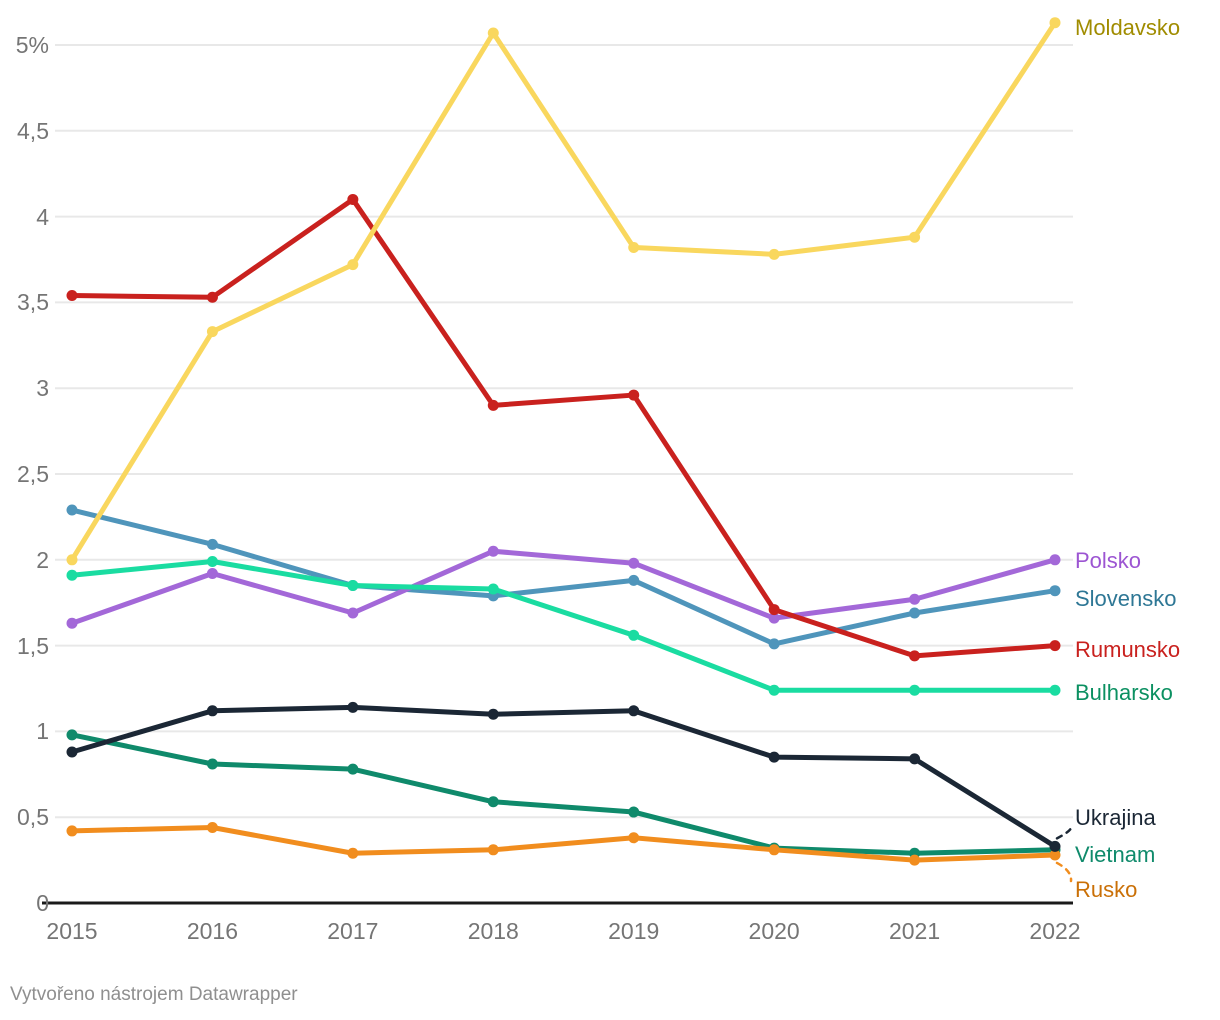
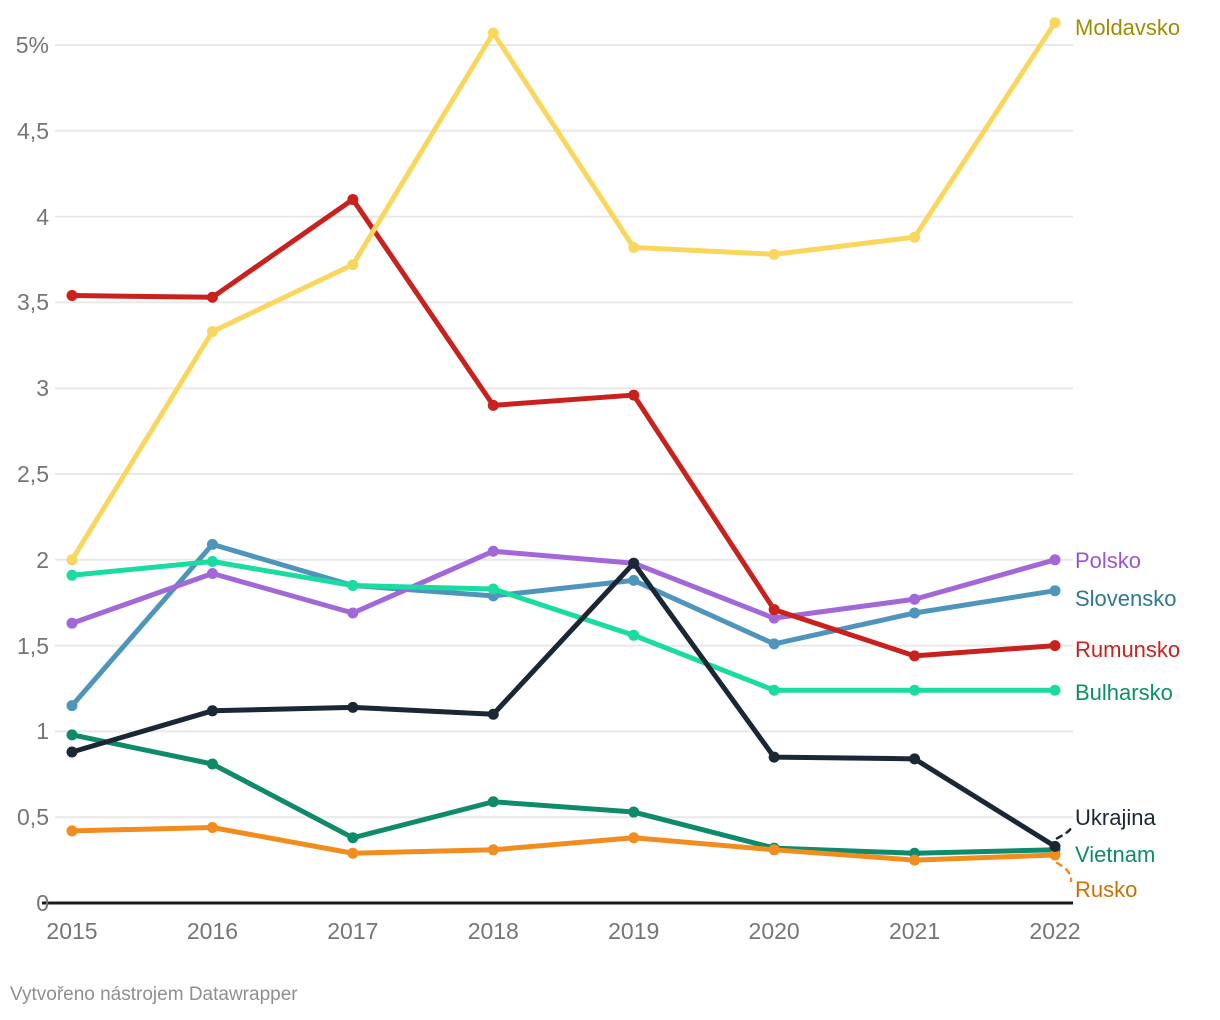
Slovensko/2015: 2.29% -> 1.15%
Vietnam/2017: 0.78% -> 0.38%
Ukrajina/2019: 1.12% -> 1.98%
